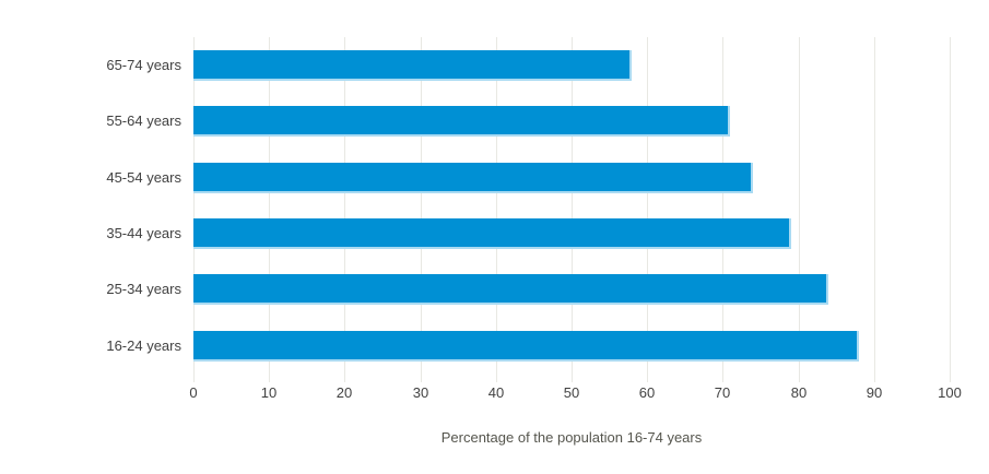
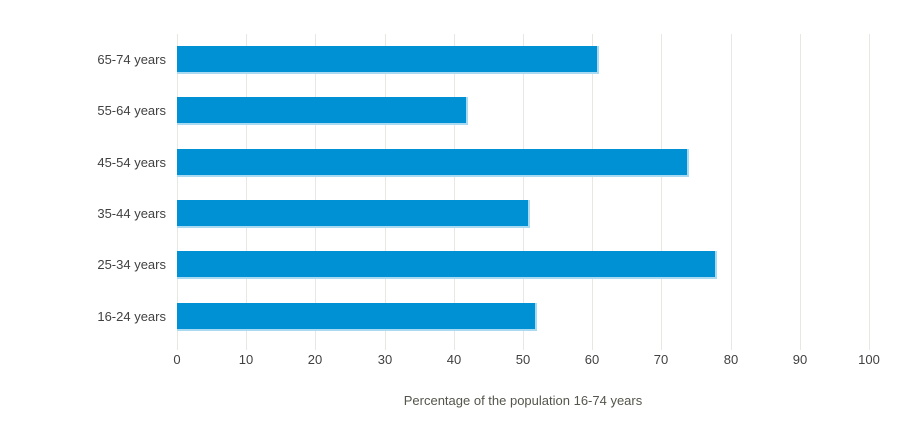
65-74 years: 58 -> 61
55-64 years: 71 -> 42
35-44 years: 79 -> 51
25-34 years: 84 -> 78
16-24 years: 88 -> 52
